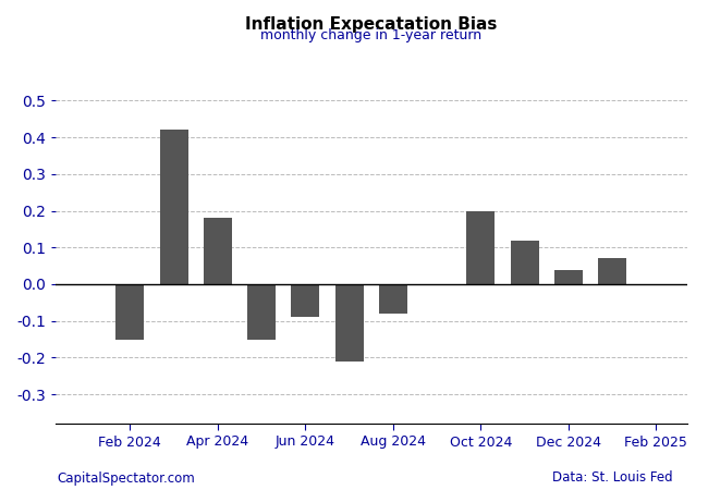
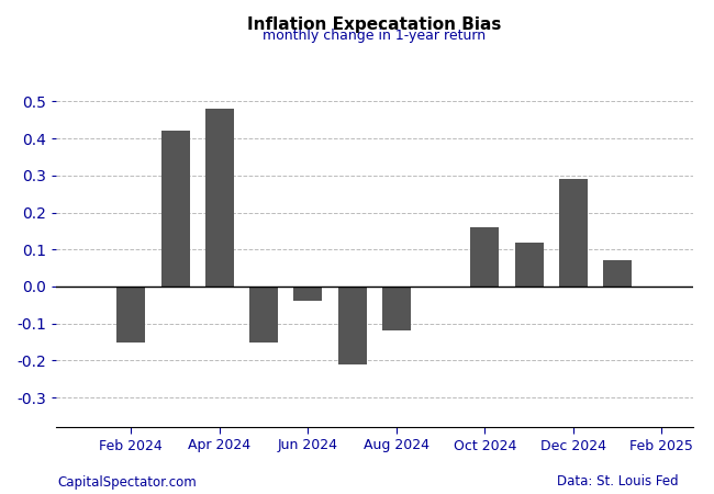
Apr 2024: 0.18 -> 0.48
Jun 2024: -0.09 -> -0.04
Aug 2024: -0.08 -> -0.12
Oct 2024: 0.20 -> 0.16
Dec 2024: 0.04 -> 0.29
